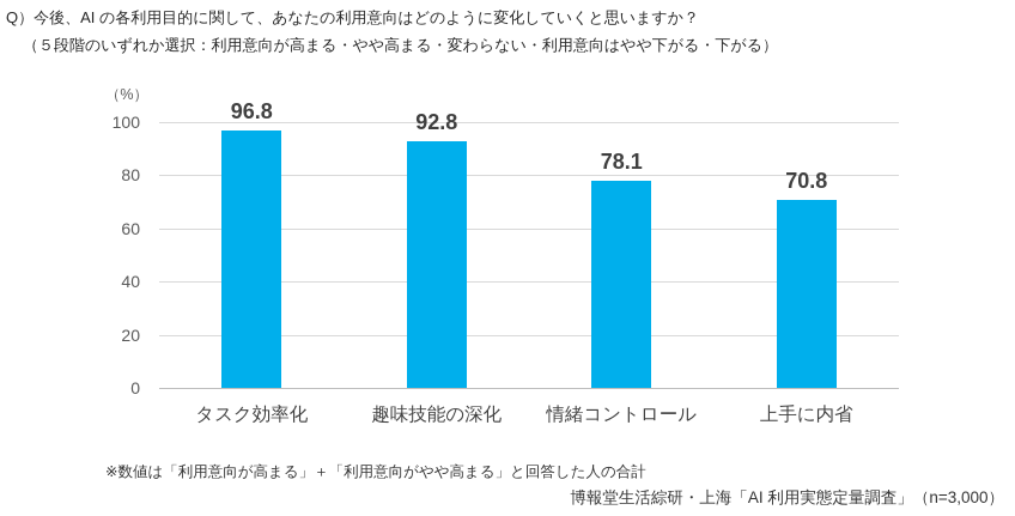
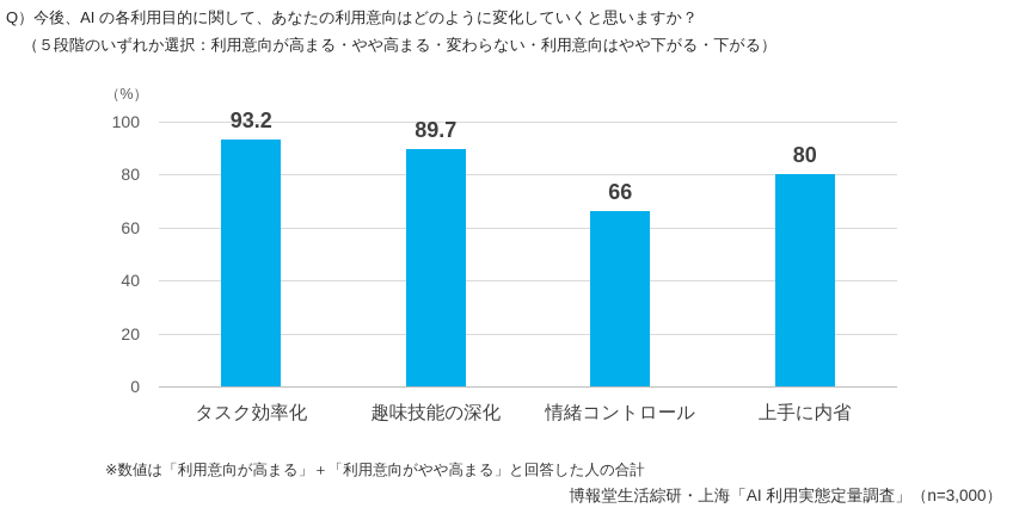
タスク効率化: 96.8 -> 93.2
趣味技能の深化: 92.8 -> 89.7
情緒コントロール: 78.1 -> 66
上手に内省: 70.8 -> 80
